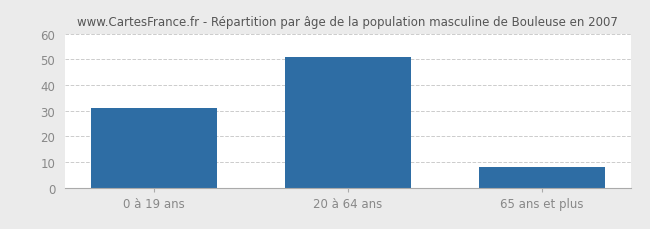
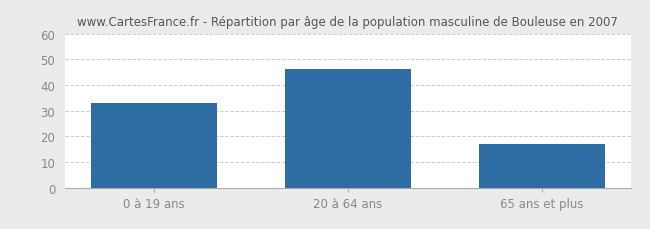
0 à 19 ans: 31 -> 33
20 à 64 ans: 51 -> 46
65 ans et plus: 8 -> 17
